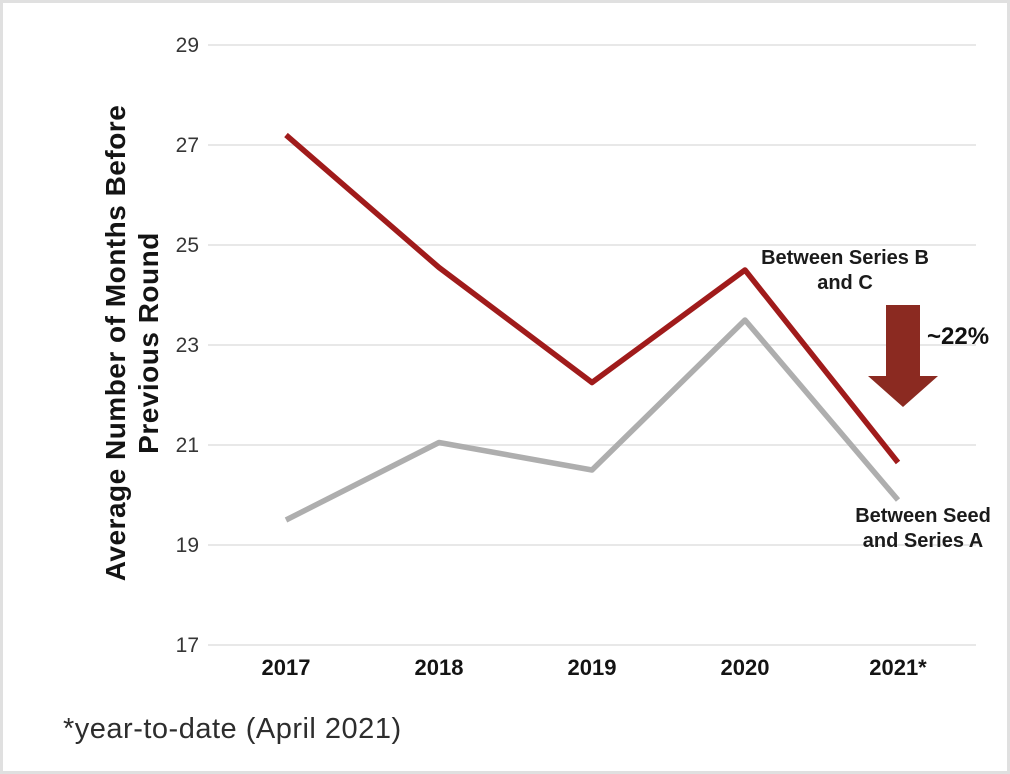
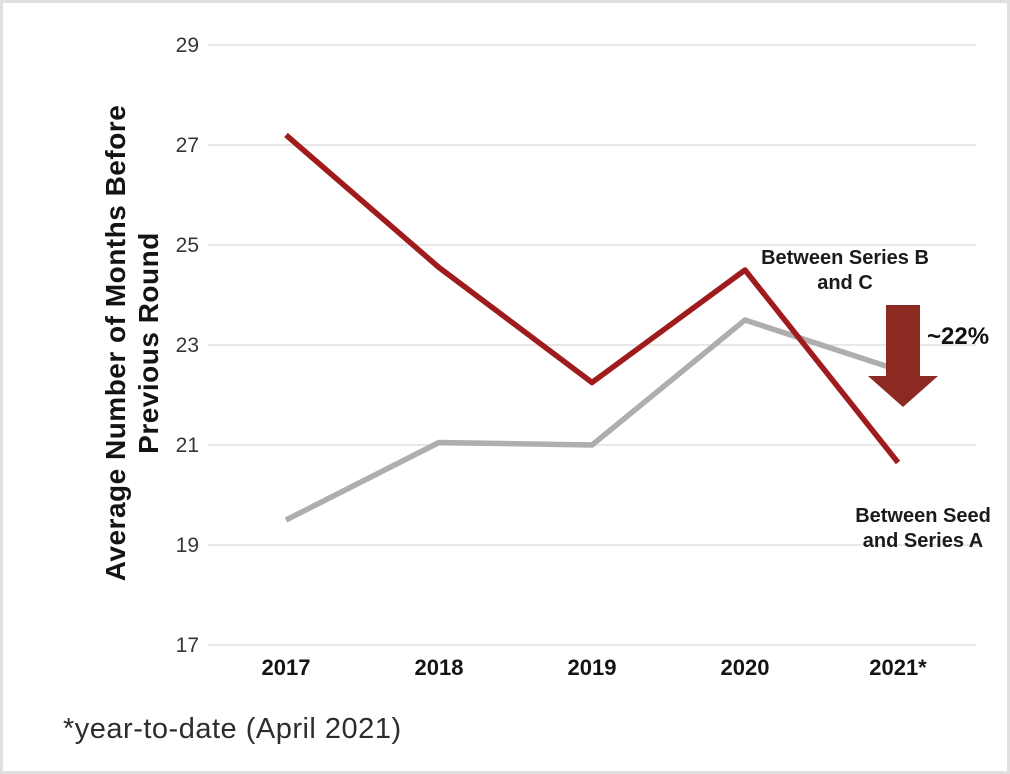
Between Seed and Series A/2019: 20.5 -> 21.0
Between Seed and Series A/2021*: 19.9 -> 22.5
